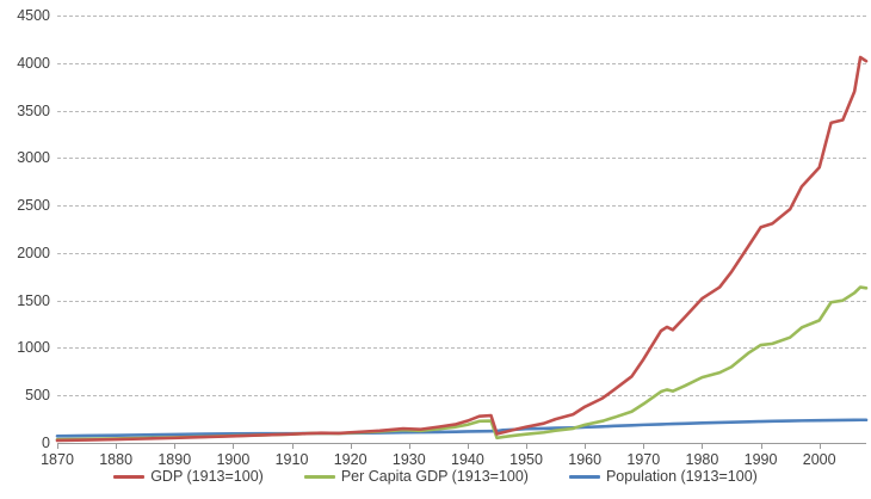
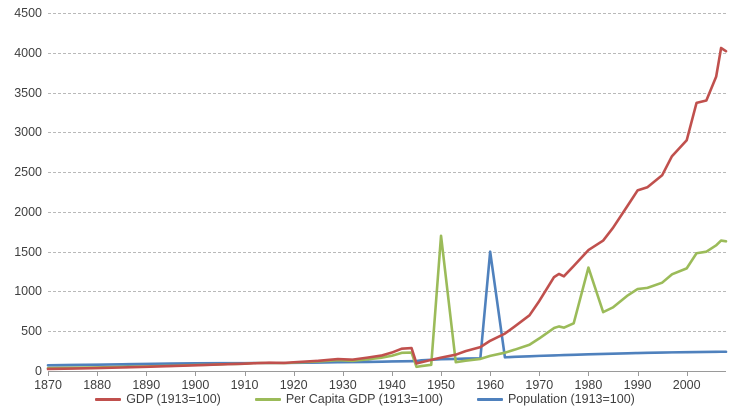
Per Capita GDP (1913=100)/1950: 100 -> 1700
Population (1913=100)/1960: 200 -> 1500
Per Capita GDP (1913=100)/1980: 700 -> 1300
